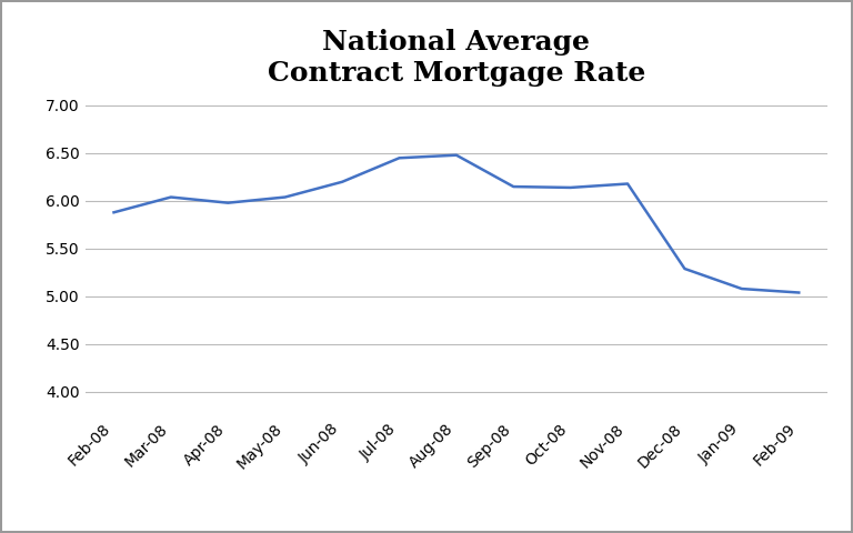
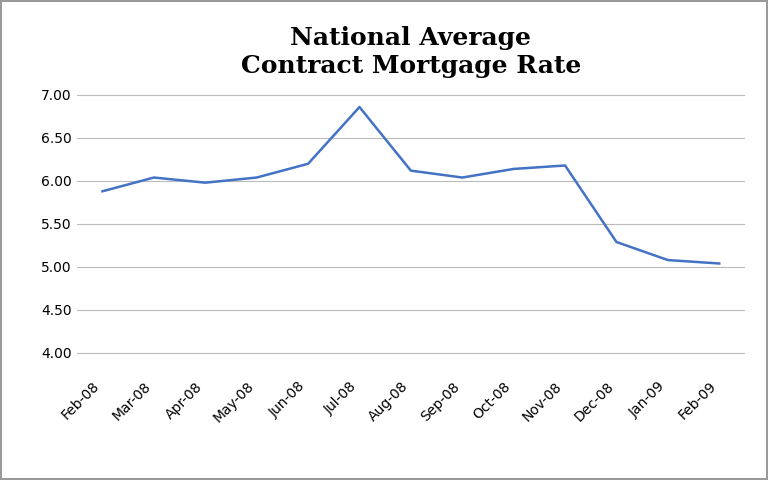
Jul-08: 6.45 -> 6.86
Aug-08: 6.48 -> 6.12
Sep-08: 6.15 -> 6.04
